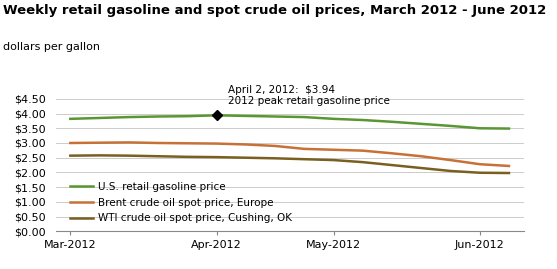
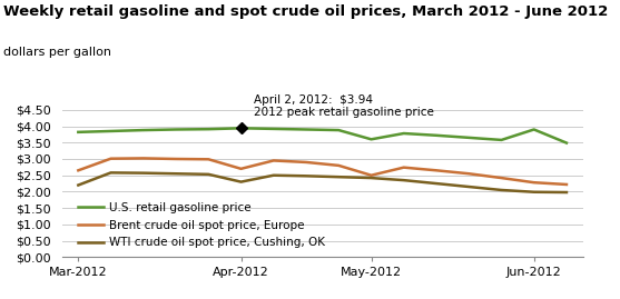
Brent crude oil spot price, Europe/Mar-2012: $3.00 -> $2.65
WTI crude oil spot price, Cushing, OK/Mar-2012: $2.57 -> $2.20
Brent crude oil spot price, Europe/Apr-2012: $2.98 -> $2.70
WTI crude oil spot price, Cushing, OK/Apr-2012: $2.52 -> $2.30
U.S. retail gasoline price/May-2012: $3.82 -> $3.60
Brent crude oil spot price, Europe/May-2012: $2.77 -> $2.50
U.S. retail gasoline price/Jun-2012: $3.50 -> $3.90
